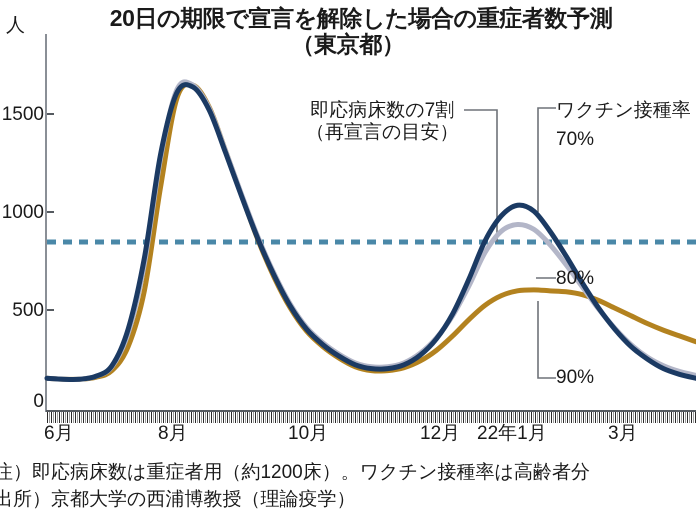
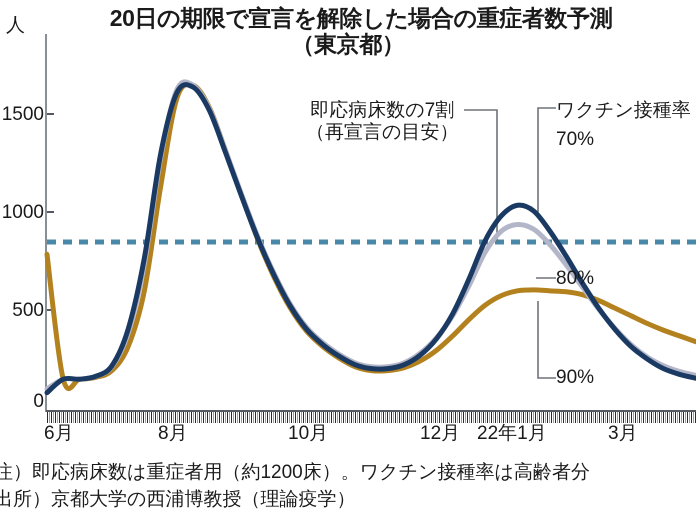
70%/0: 160 -> 90
80%/0: 160 -> 110
90%/0: 160 -> 810
